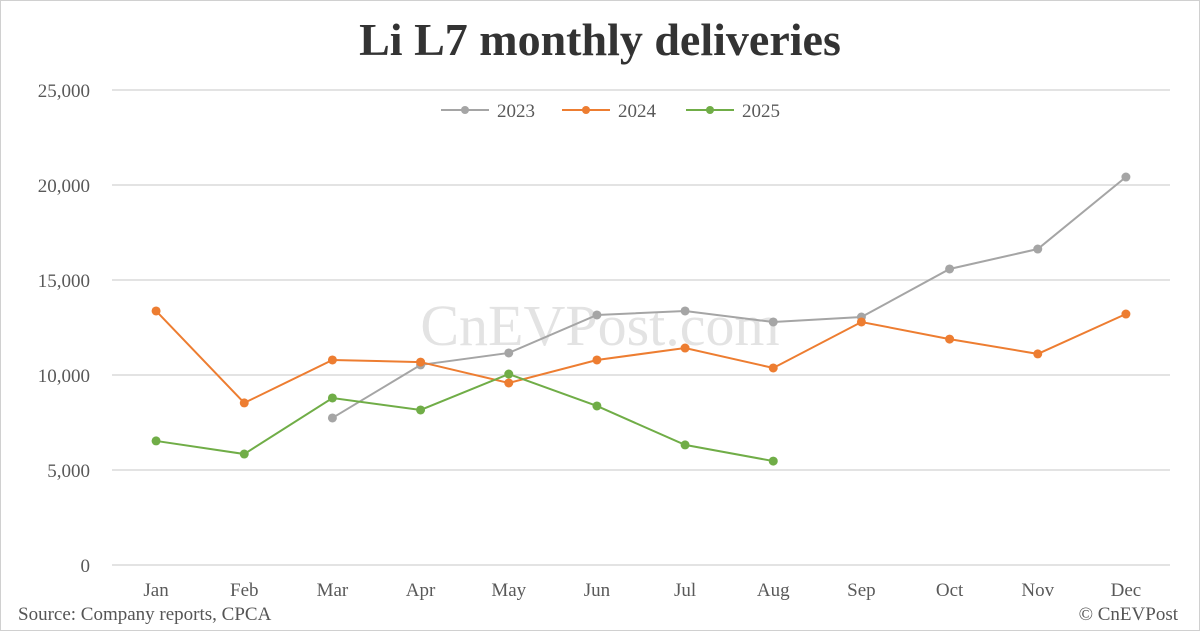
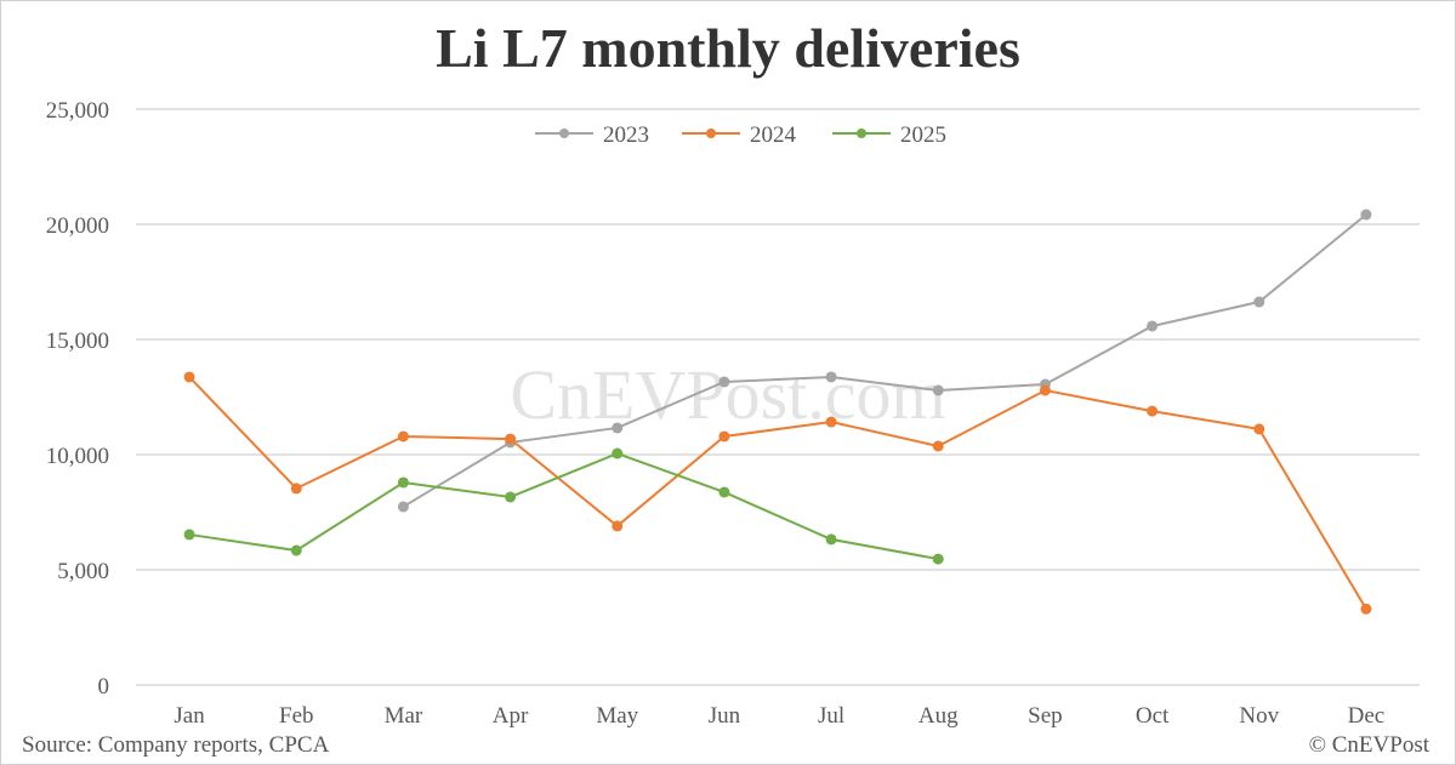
2024/May: 9600 -> 6900
2024/Dec: 13200 -> 3300
